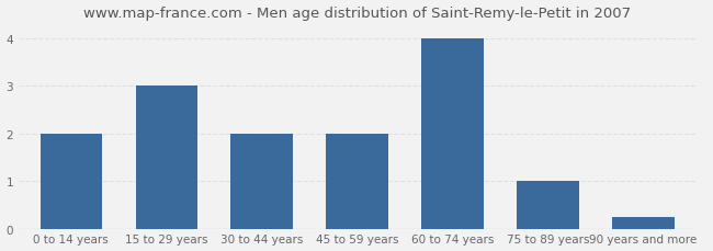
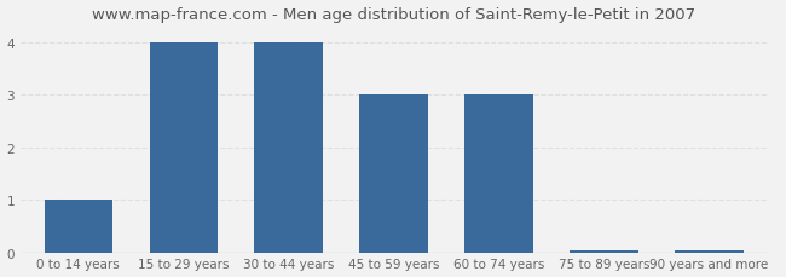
0 to 14 years: 2.00 -> 1.00
15 to 29 years: 3.00 -> 4.00
30 to 44 years: 2.00 -> 4.00
45 to 59 years: 2.00 -> 3.00
60 to 74 years: 4.00 -> 3.00
75 to 89 years: 1.00 -> 0.04
90 years and more: 0.25 -> 0.04
